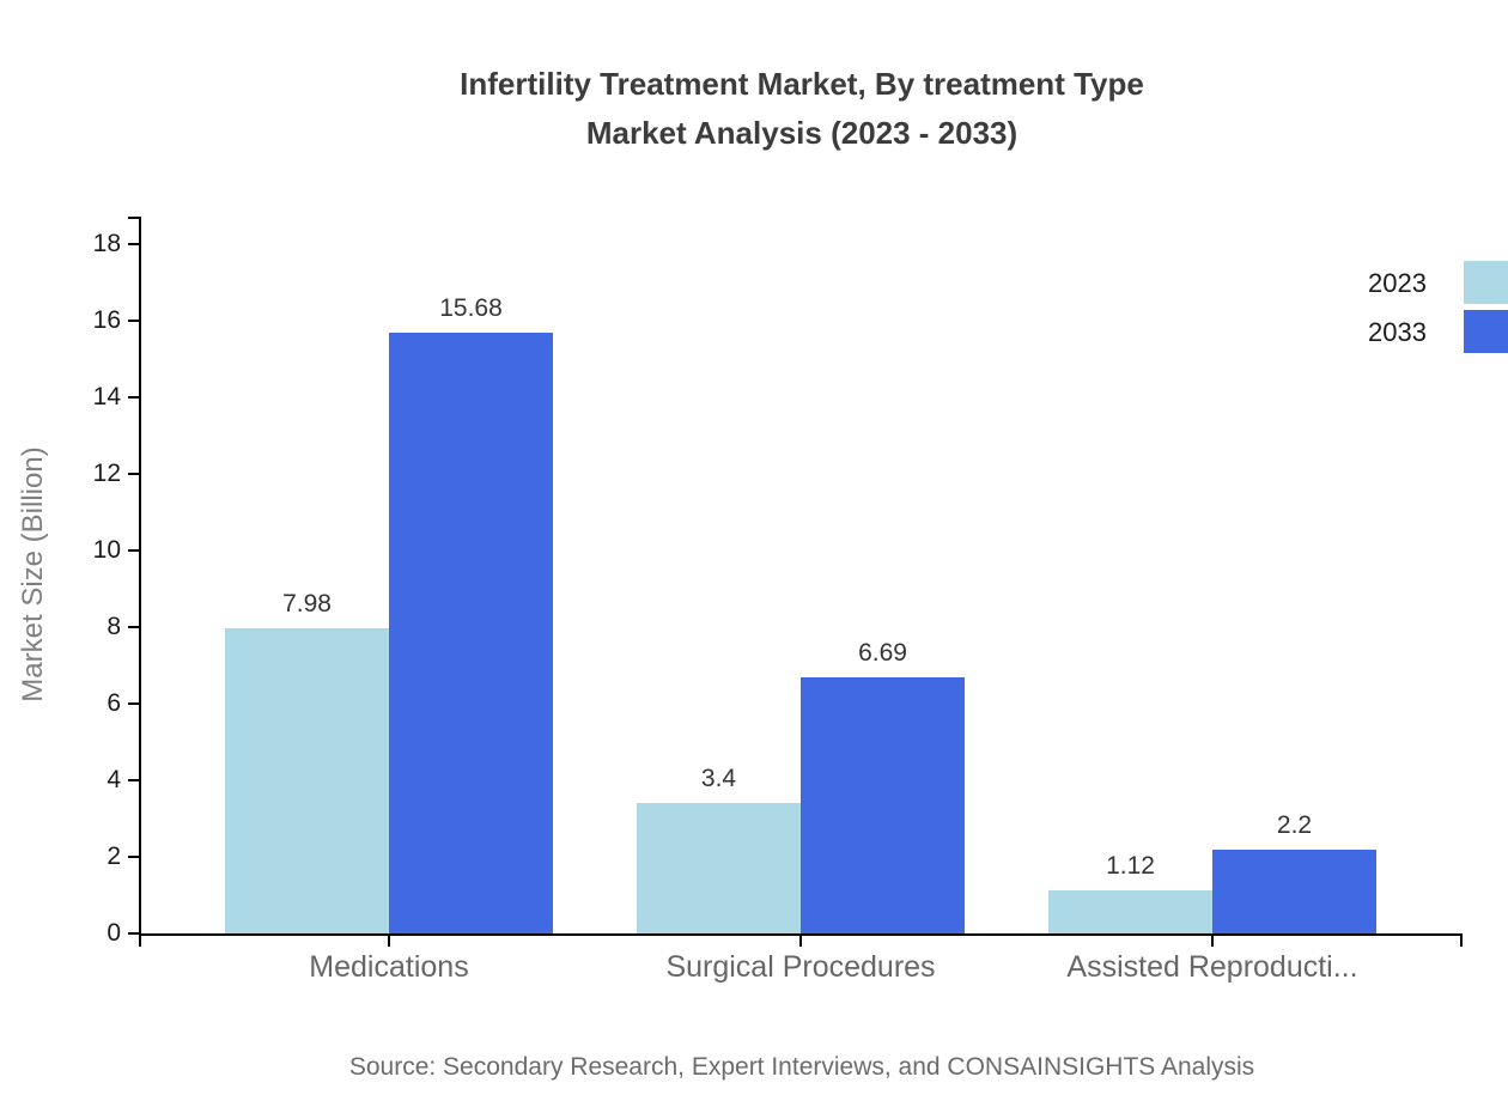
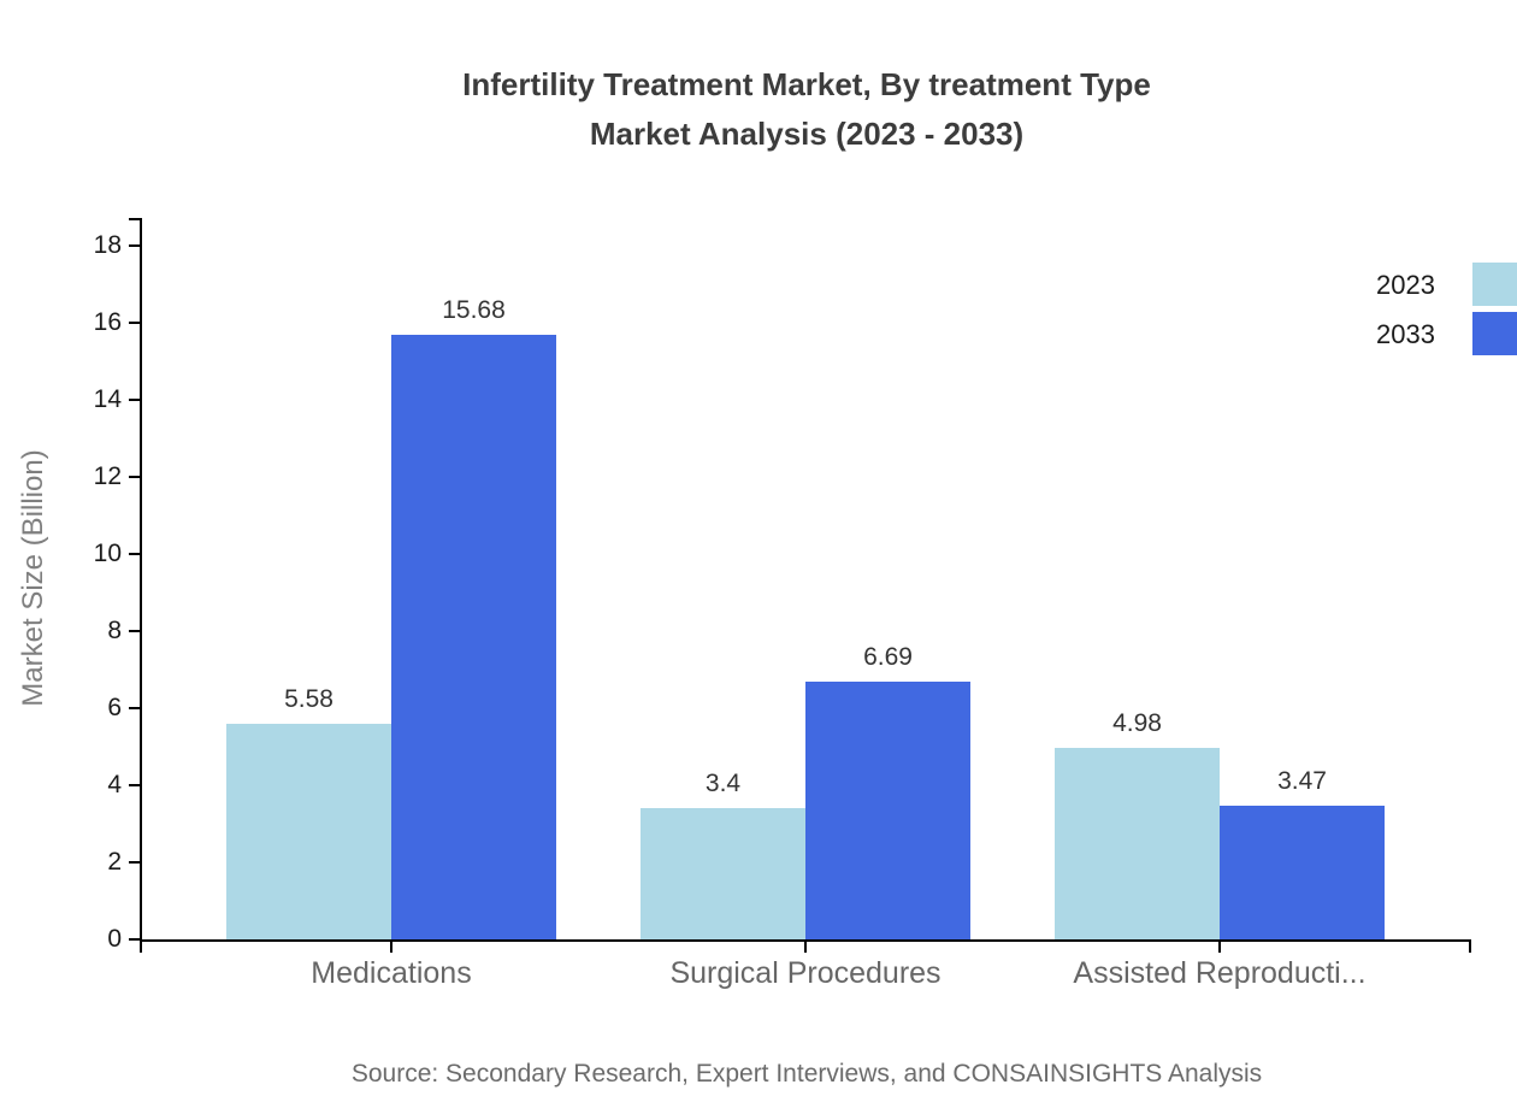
2023/Medications: 7.98 -> 5.58
2023/Assisted Reproducti...: 1.12 -> 4.98
2033/Assisted Reproducti...: 2.2 -> 3.47
